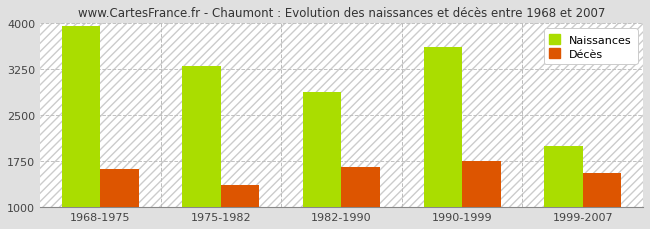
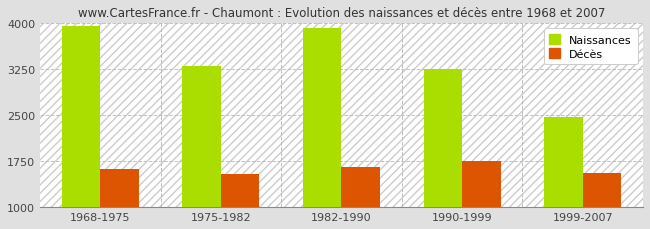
Décès/1975-1982: 1360 -> 1540
Naissances/1982-1990: 2880 -> 3920
Naissances/1990-1999: 3600 -> 3250
Naissances/1999-2007: 2000 -> 2470
